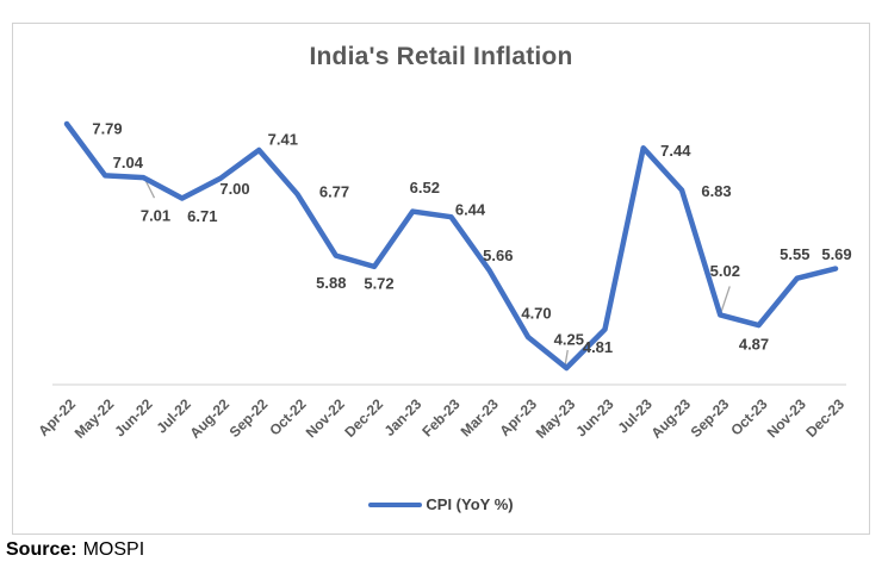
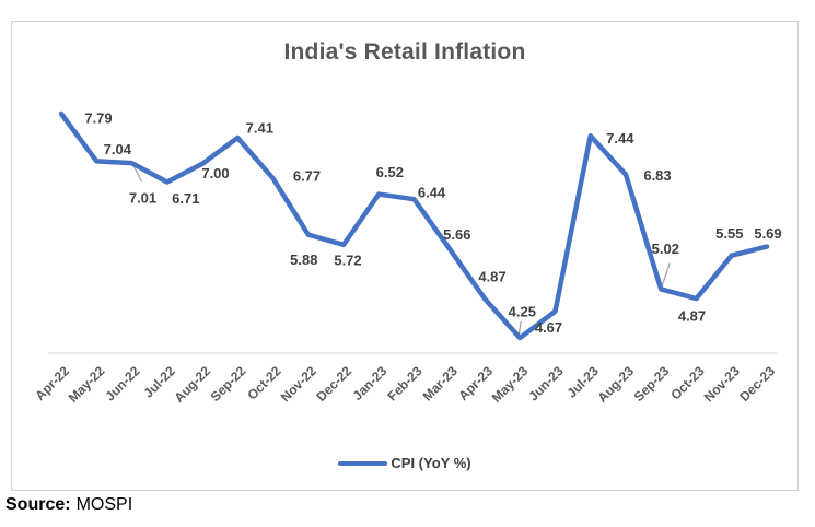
Apr-23: 4.70 -> 4.87
Jun-23: 4.81 -> 4.67
